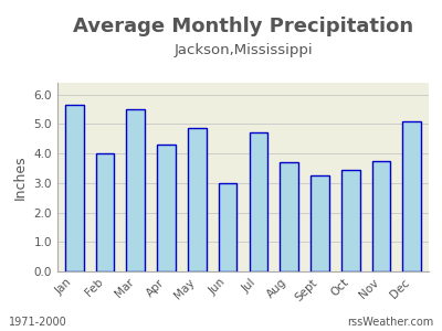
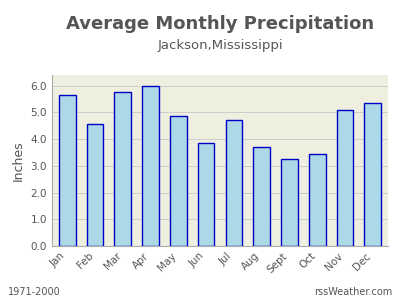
Feb: 4.00 -> 4.55
Mar: 5.50 -> 5.75
Apr: 4.30 -> 5.98
Jun: 3.00 -> 3.85
Nov: 3.75 -> 5.10
Dec: 5.10 -> 5.35
